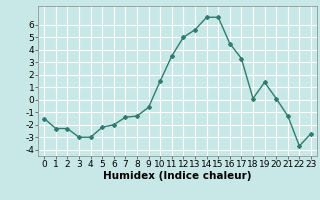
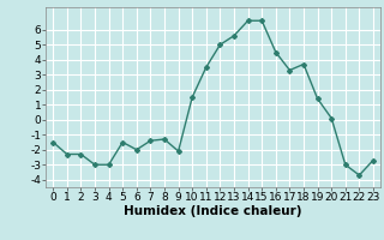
5: -2.2 -> -1.5
9: -0.6 -> -2.1
18: 0.1 -> 3.7
21: -1.3 -> -3.0
